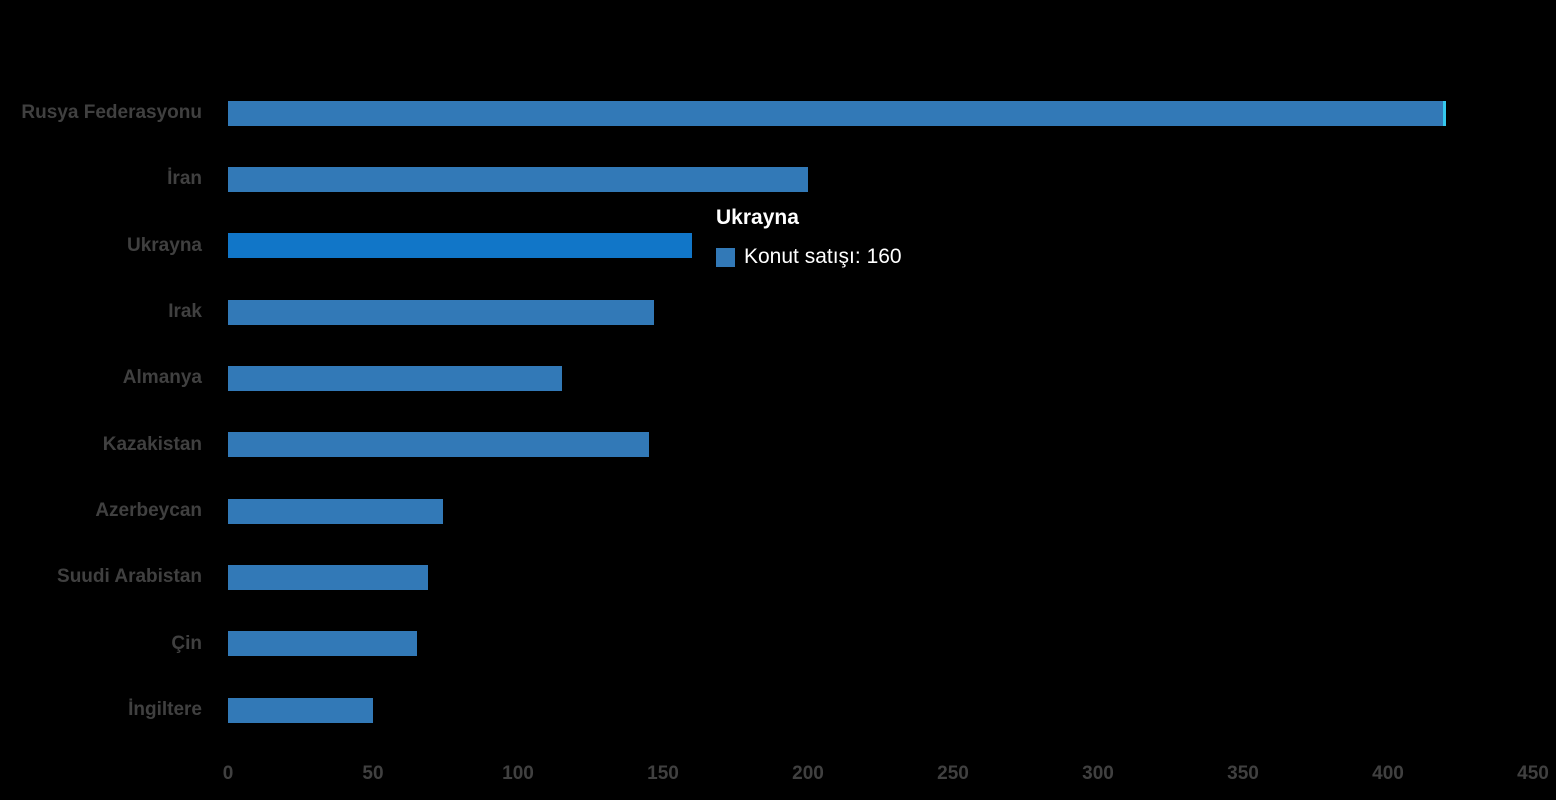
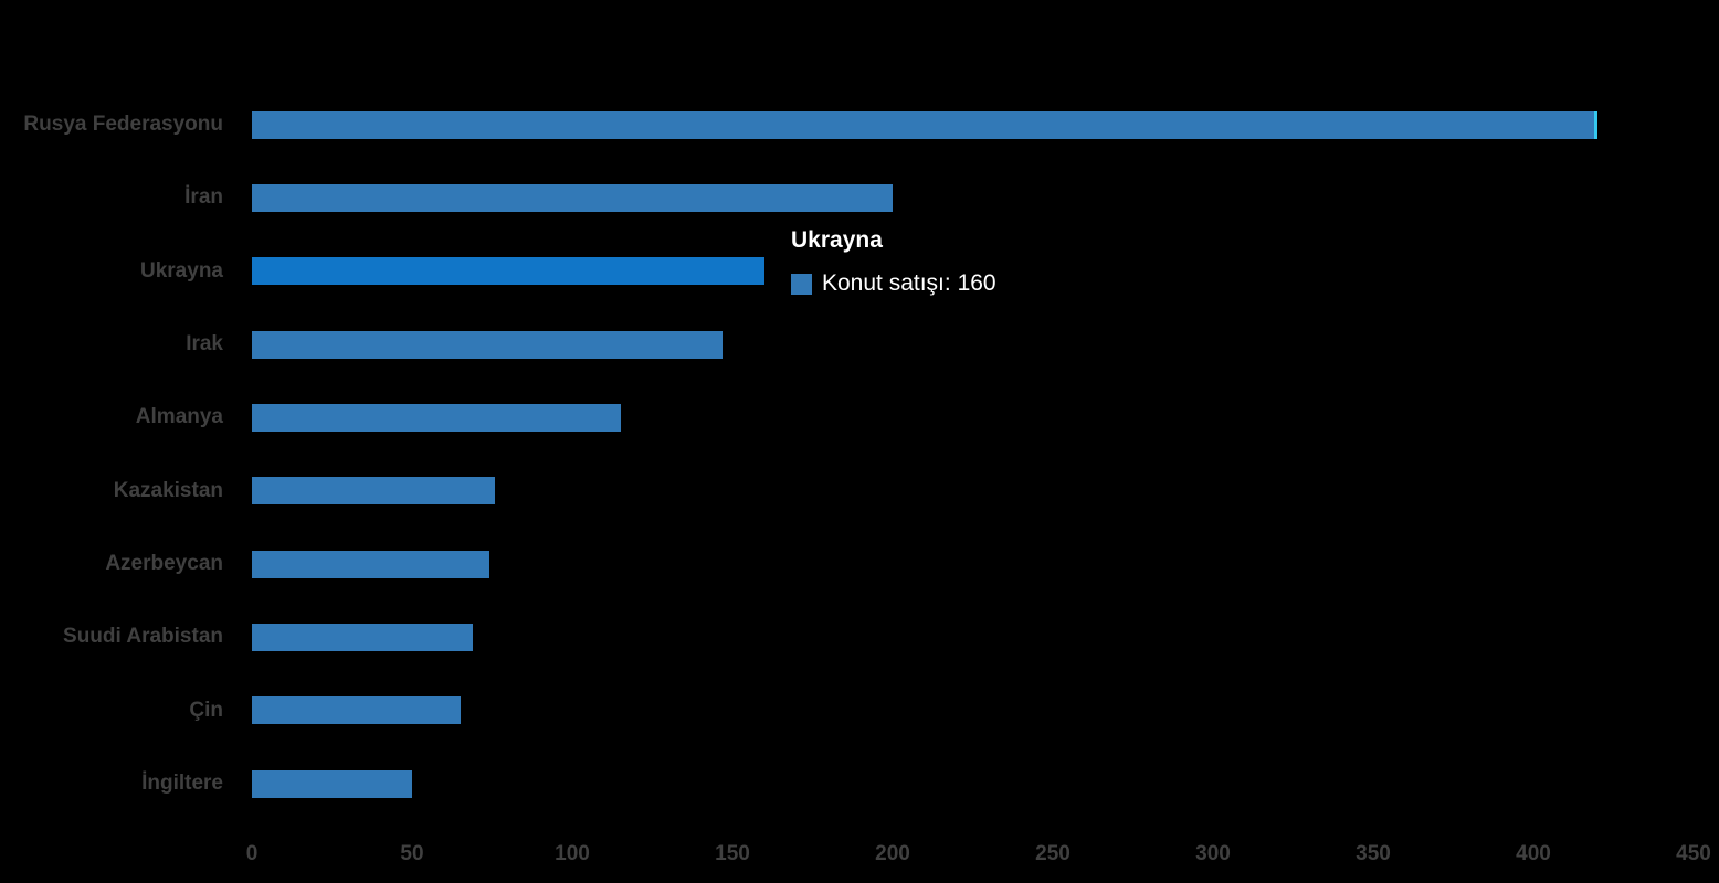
Kazakistan: 145 -> 76
